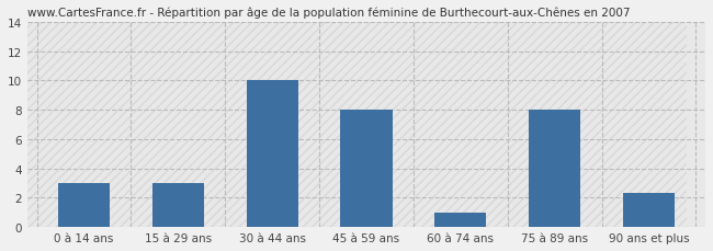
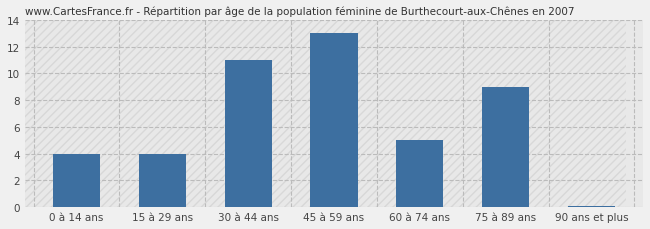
0 à 14 ans: 3.0 -> 4.0
15 à 29 ans: 3.0 -> 4.0
30 à 44 ans: 10.0 -> 11.0
45 à 59 ans: 8.0 -> 13.0
60 à 74 ans: 1.0 -> 5.0
75 à 89 ans: 8.0 -> 9.0
90 ans et plus: 2.3 -> 0.1
